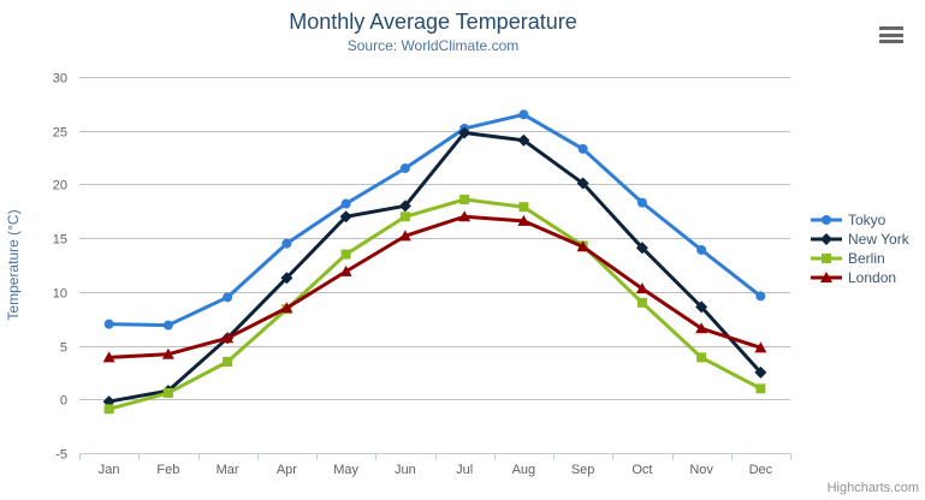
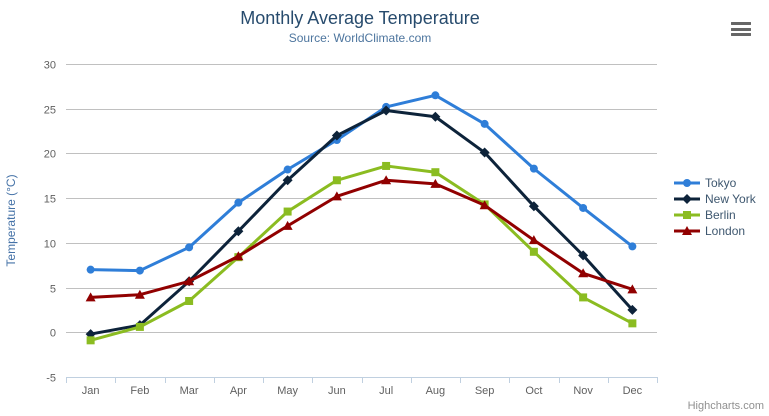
New York/Jun: 18 -> 22
